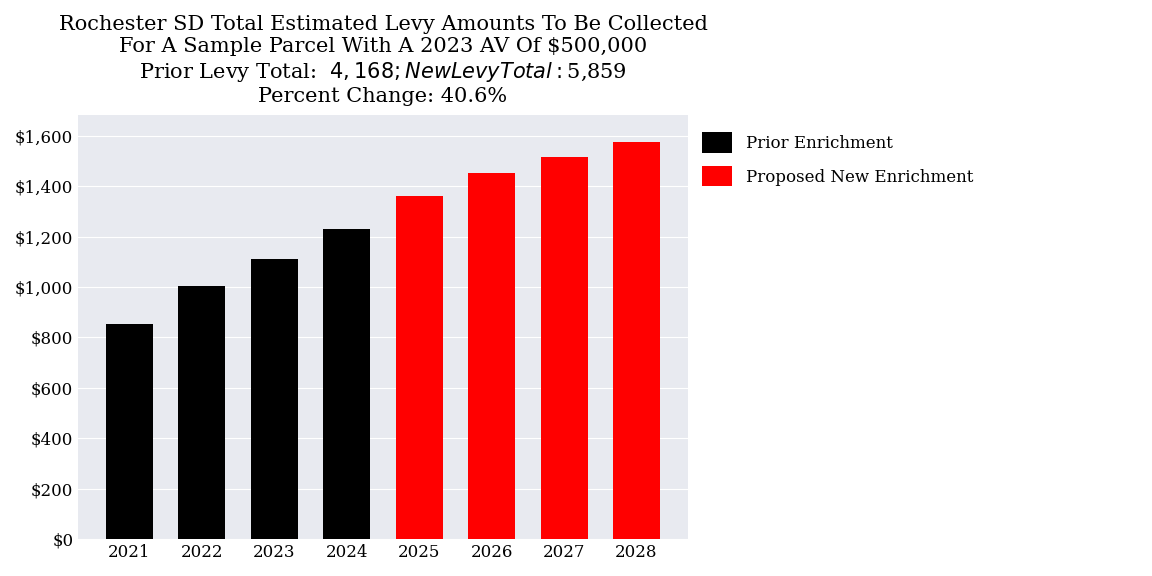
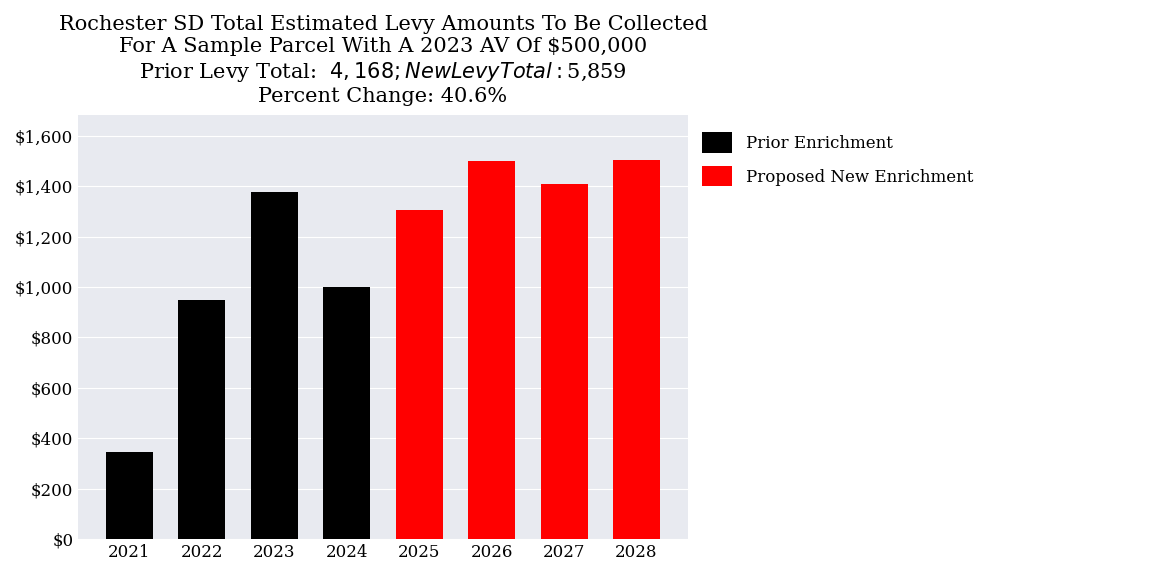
2021: $855 -> $345
2022: $1,005 -> $950
2023: $1,110 -> $1,375
2024: $1,230 -> $1,000
2025: $1,360 -> $1,305
2026: $1,450 -> $1,500
2027: $1,515 -> $1,410
2028: $1,575 -> $1,505
